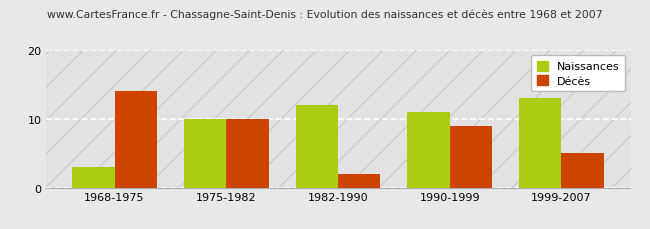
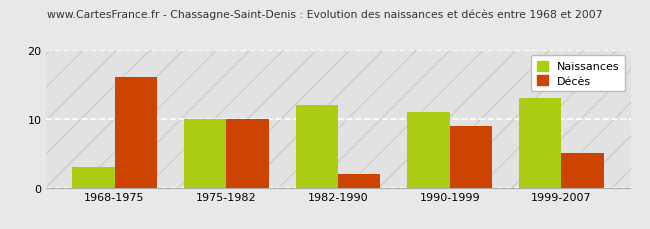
Décès/1968-1975: 14 -> 16
